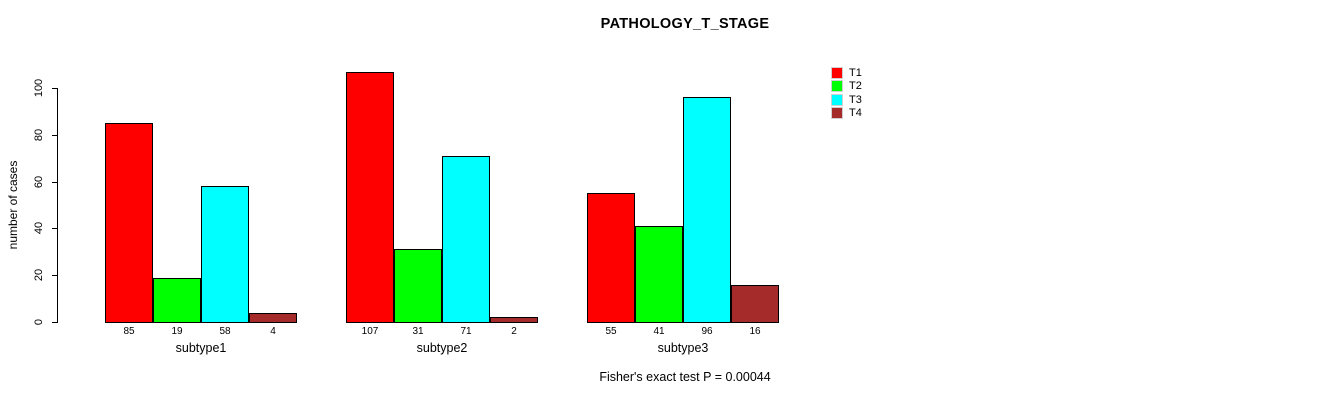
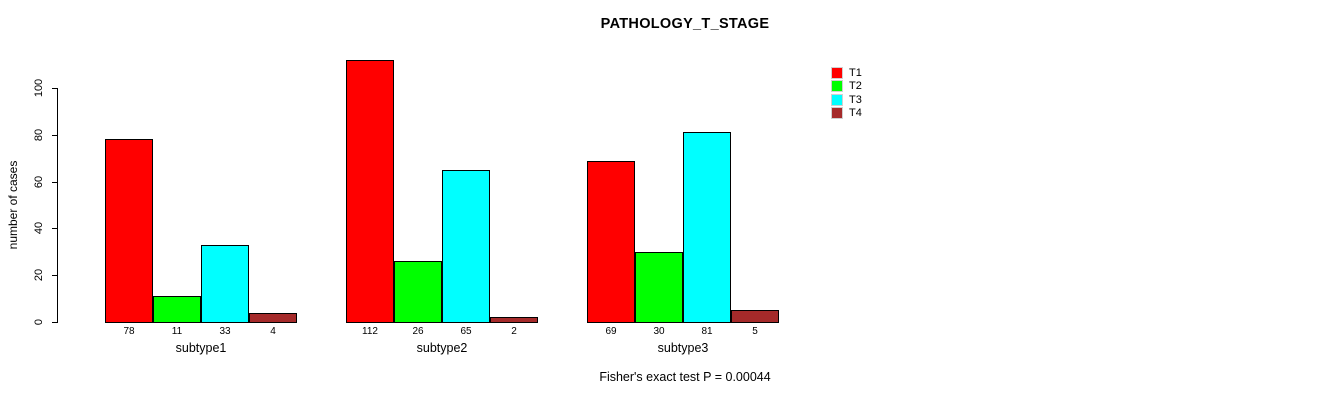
T1/subtype1: 85 -> 78
T2/subtype1: 19 -> 11
T3/subtype1: 58 -> 33
T1/subtype2: 107 -> 112
T2/subtype2: 31 -> 26
T3/subtype2: 71 -> 65
T1/subtype3: 55 -> 69
T2/subtype3: 41 -> 30
T3/subtype3: 96 -> 81
T4/subtype3: 16 -> 5
